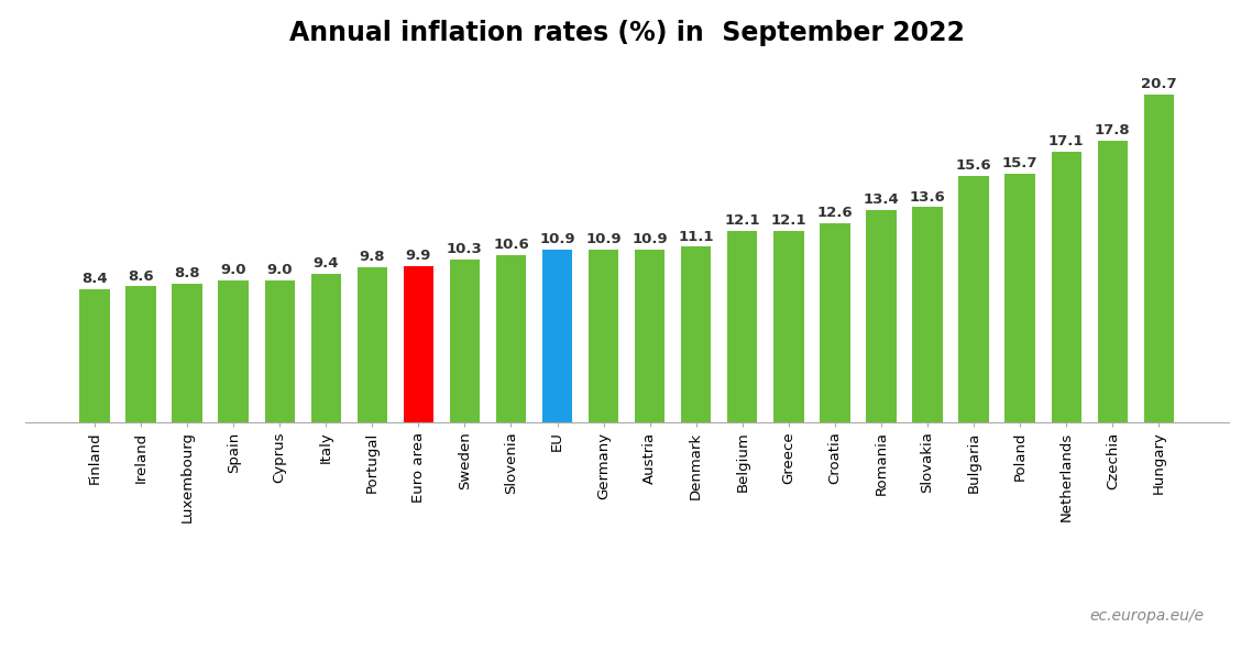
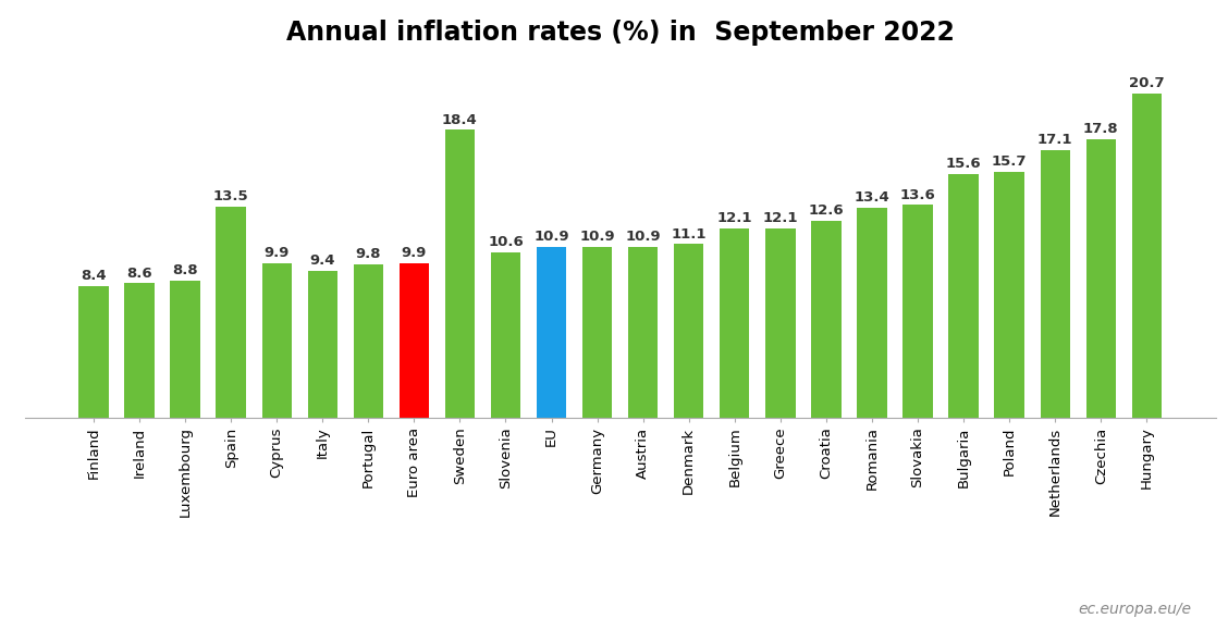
Spain: 9.0 -> 13.5
Cyprus: 9.0 -> 9.9
Sweden: 10.3 -> 18.4
